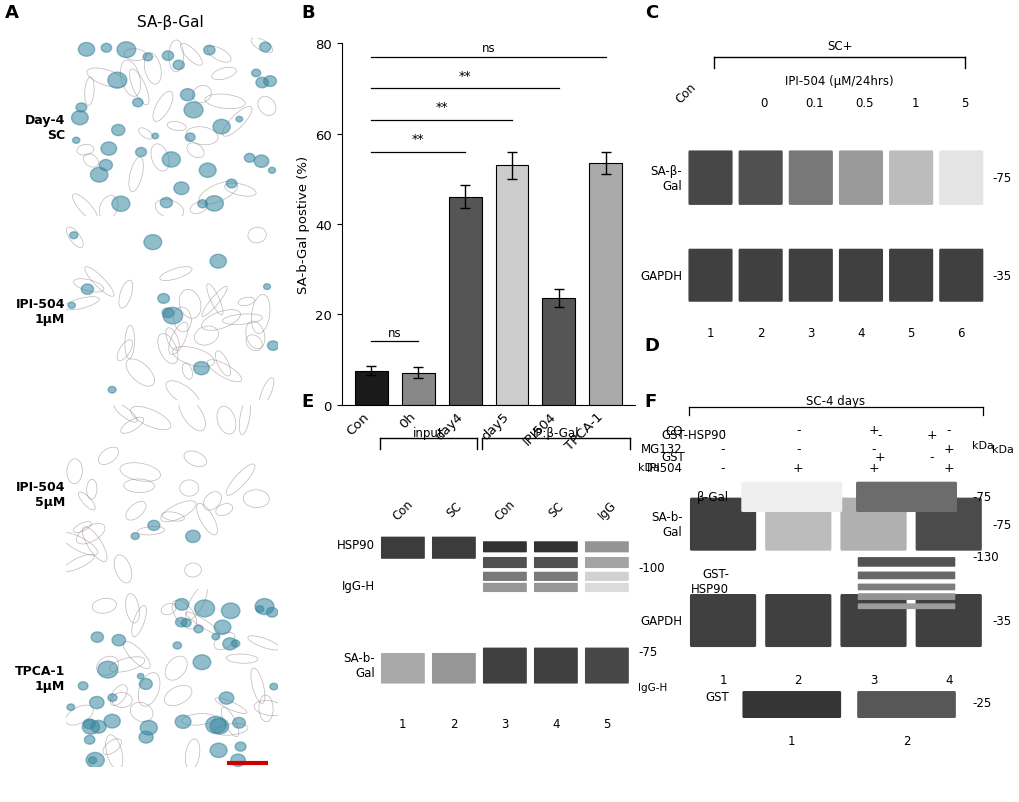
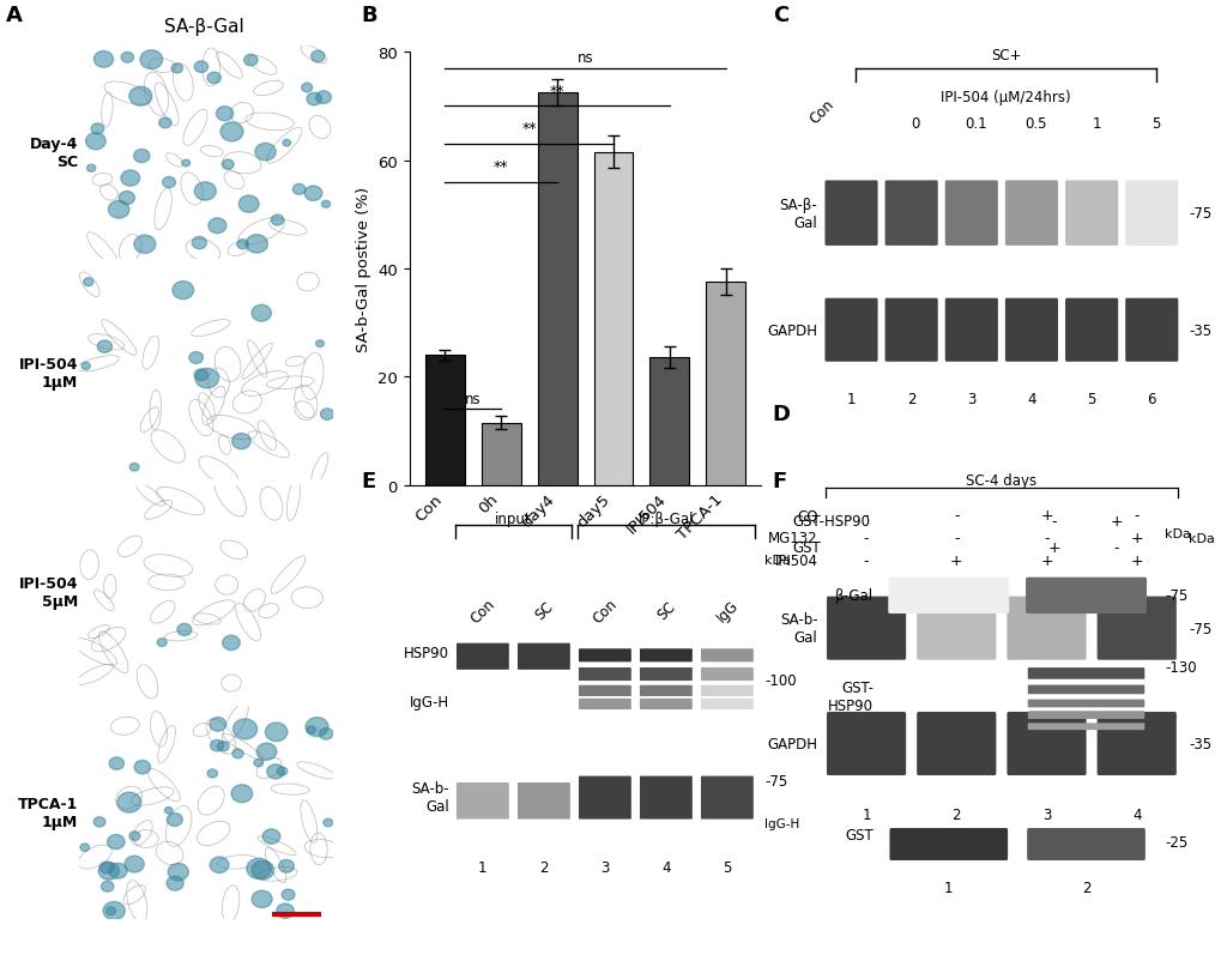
Con: 7.5 -> 24.0
0h: 7.0 -> 11.5
day4: 46.0 -> 72.5
day5: 53.0 -> 61.5
TPCA-1: 53.5 -> 37.5
